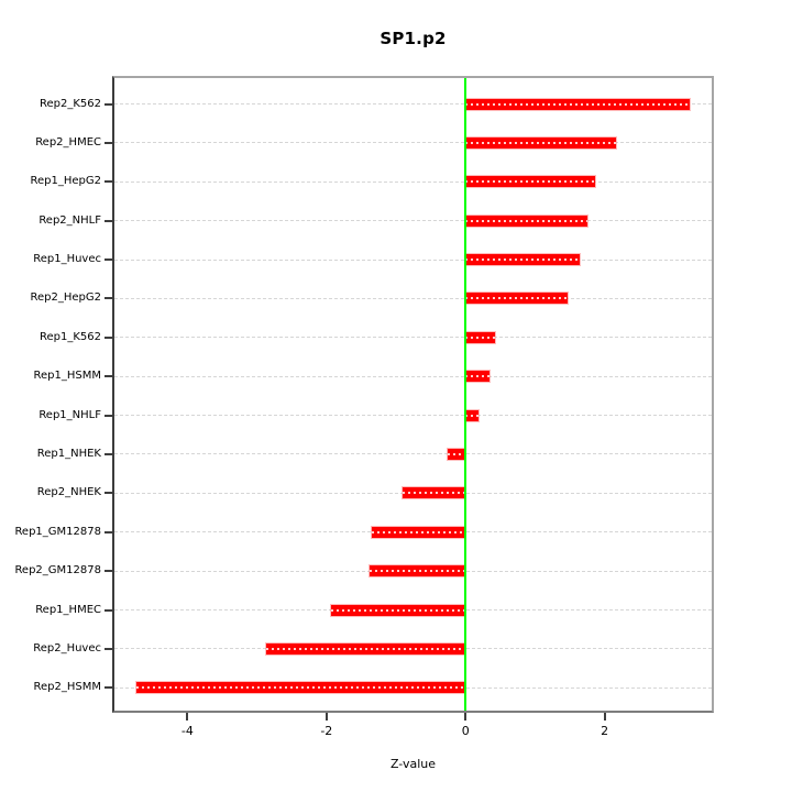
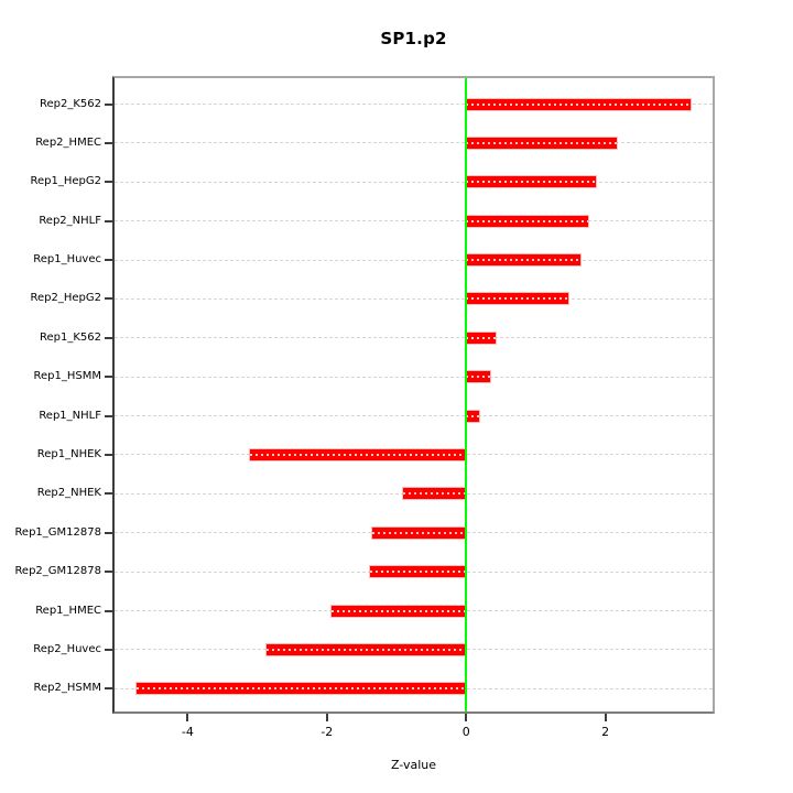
Rep1_NHEK: -0.3 -> -3.1
